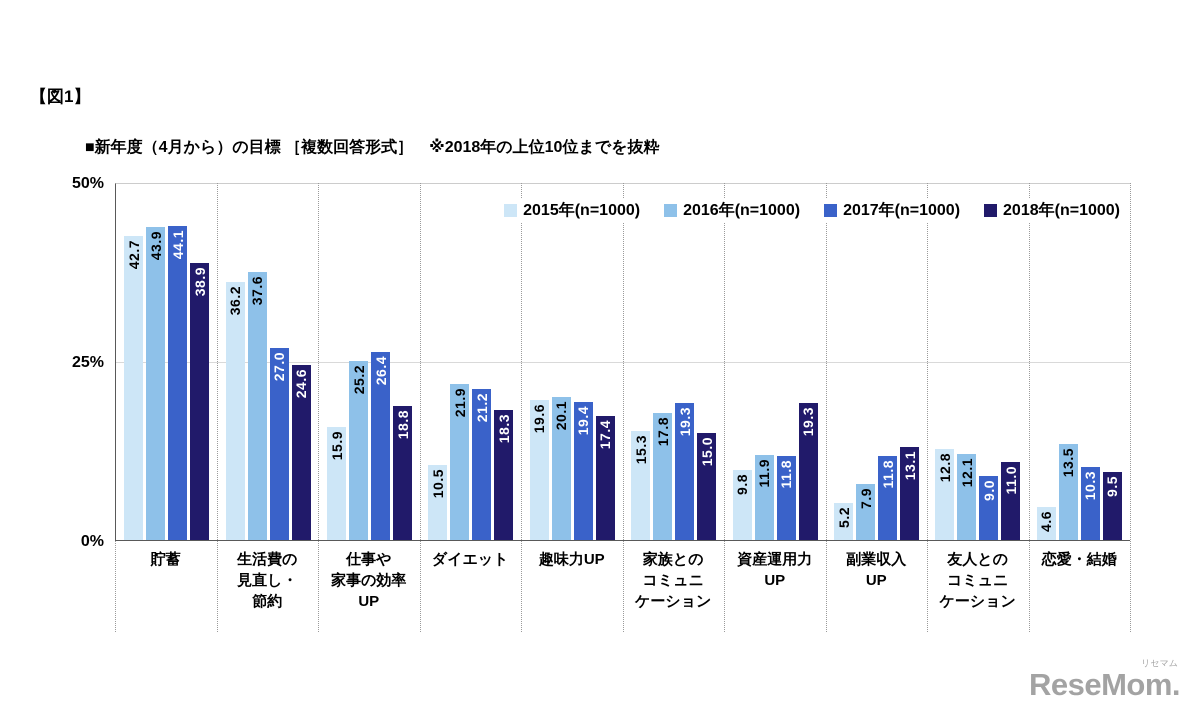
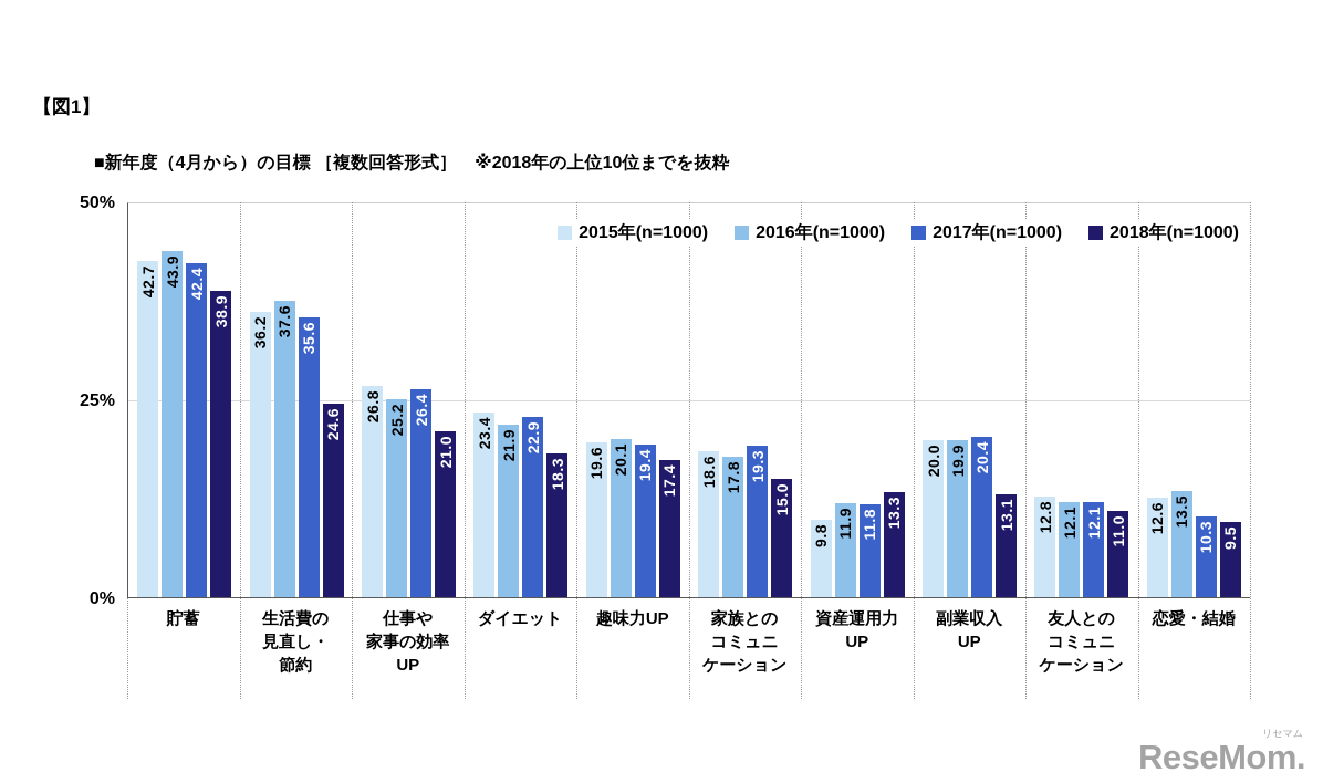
2017年(n=1000)/貯蓄: 44.1 -> 42.4
2017年(n=1000)/生活費の 見直し・ 節約: 27.0 -> 35.6
2015年(n=1000)/仕事や 家事の効率 UP: 15.9 -> 26.8
2018年(n=1000)/仕事や 家事の効率 UP: 18.8 -> 21.0
2015年(n=1000)/ダイエット: 10.5 -> 23.4
2017年(n=1000)/ダイエット: 21.2 -> 22.9
2015年(n=1000)/家族との コミュニ ケーション: 15.3 -> 18.6
2018年(n=1000)/資産運用力 UP: 19.3 -> 13.3
2015年(n=1000)/副業収入 UP: 5.2 -> 20.0
2016年(n=1000)/副業収入 UP: 7.9 -> 19.9
2017年(n=1000)/副業収入 UP: 11.8 -> 20.4
2017年(n=1000)/友人との コミュニ ケーション: 9.0 -> 12.1
2015年(n=1000)/恋愛・結婚: 4.6 -> 12.6
